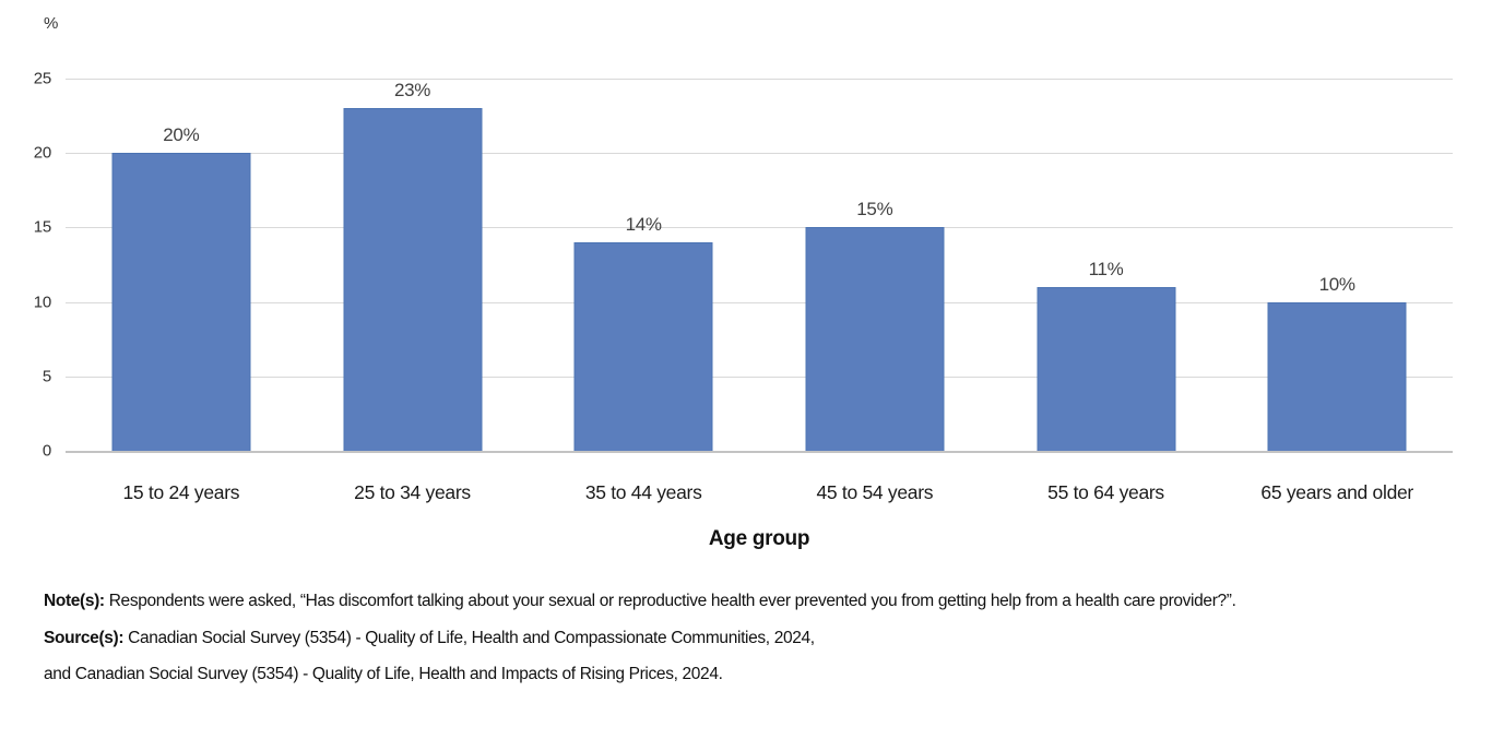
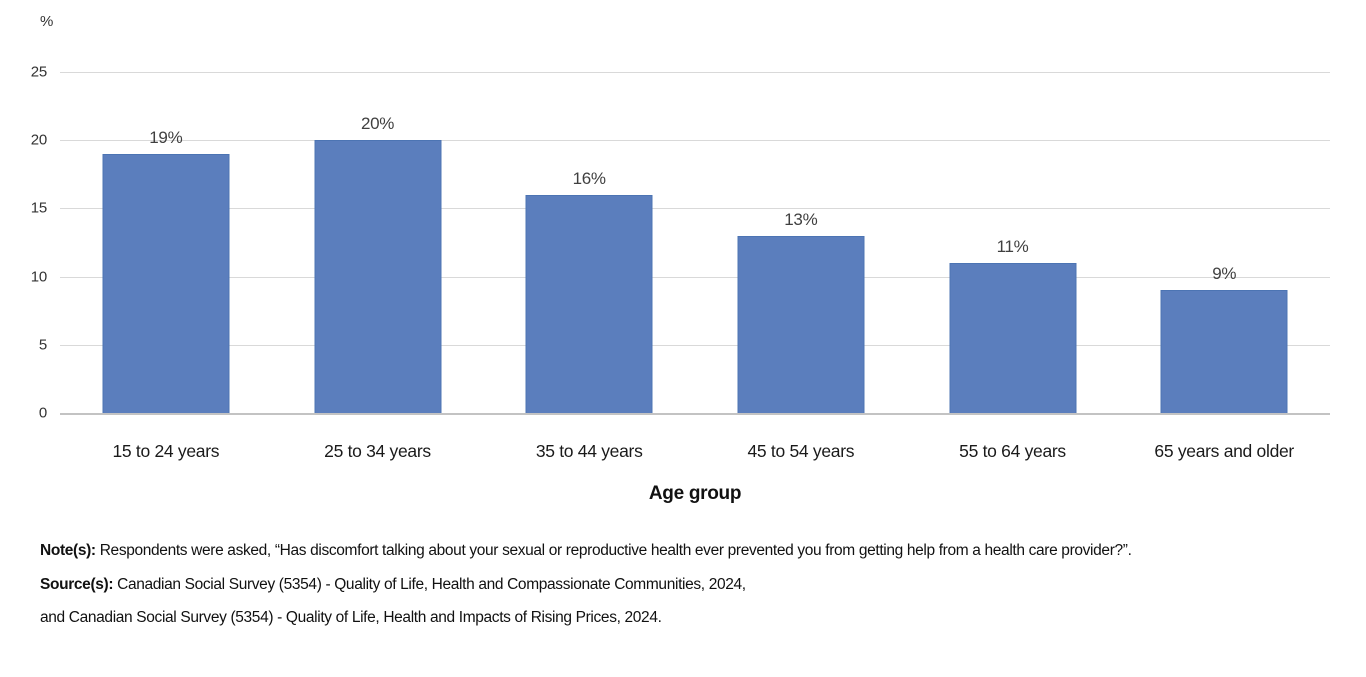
15 to 24 years: 20% -> 19%
25 to 34 years: 23% -> 20%
35 to 44 years: 14% -> 16%
45 to 54 years: 15% -> 13%
65 years and older: 10% -> 9%
